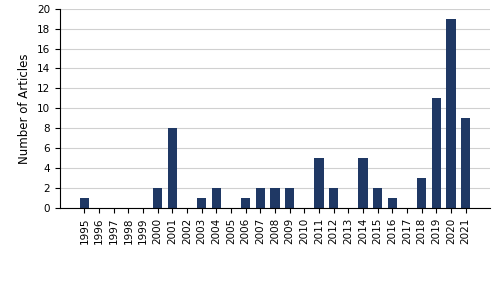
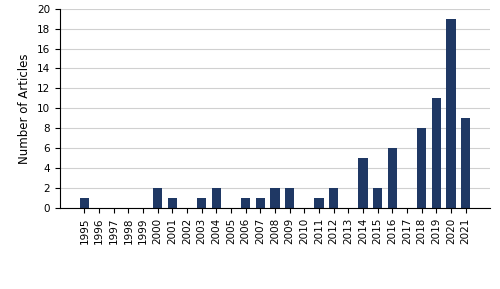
2001: 8 -> 1
2007: 2 -> 1
2011: 5 -> 1
2016: 1 -> 6
2018: 3 -> 8
